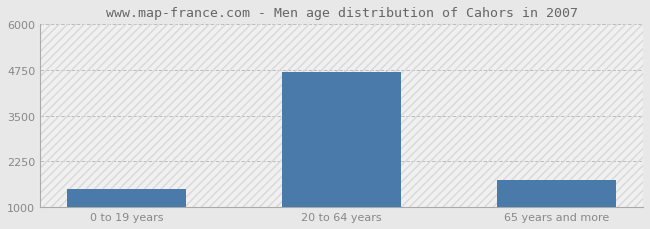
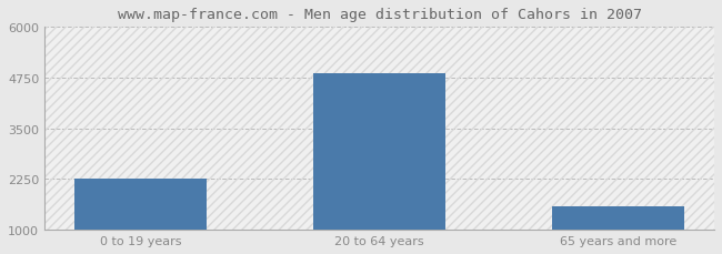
0 to 19 years: 1500 -> 2270
20 to 64 years: 4700 -> 4870
65 years and more: 1750 -> 1570
